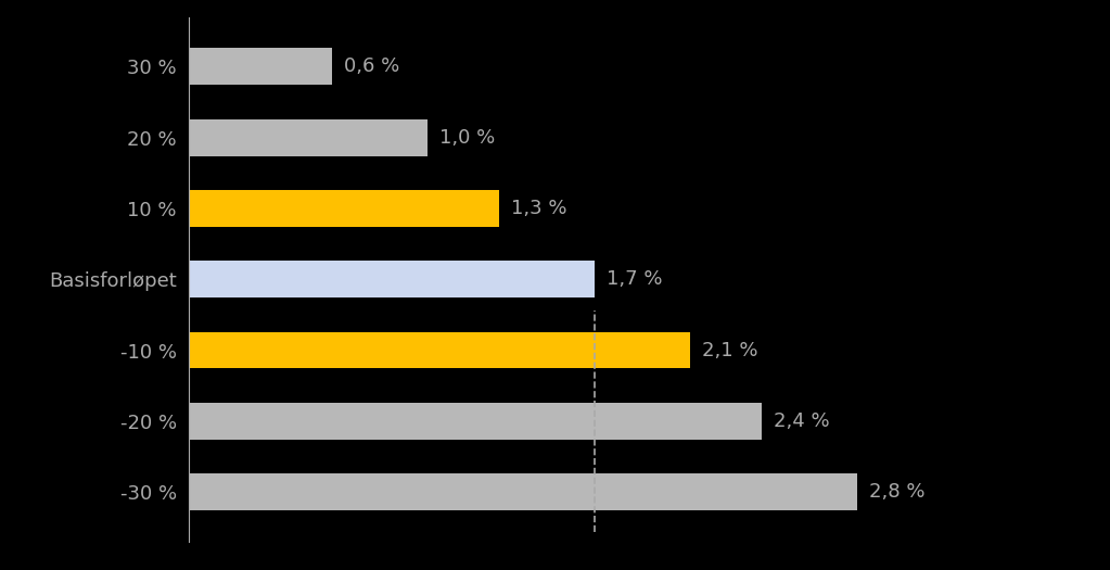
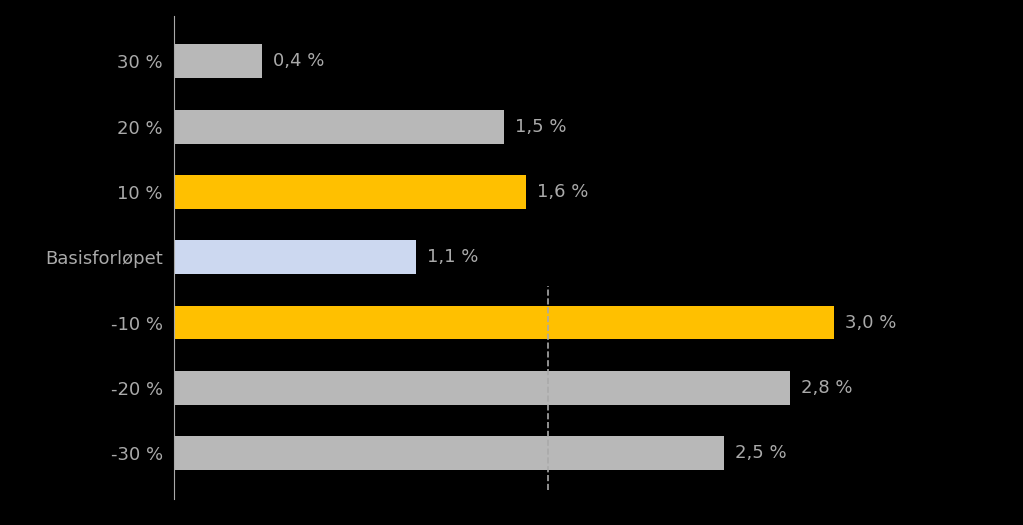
30 %: 0,6 -> 0,4
20 %: 1,0 -> 1,5
10 %: 1,3 -> 1,6
Basisforløpet: 1,7 -> 1,1
-10 %: 2,1 -> 3,0
-20 %: 2,4 -> 2,8
-30 %: 2,8 -> 2,5
